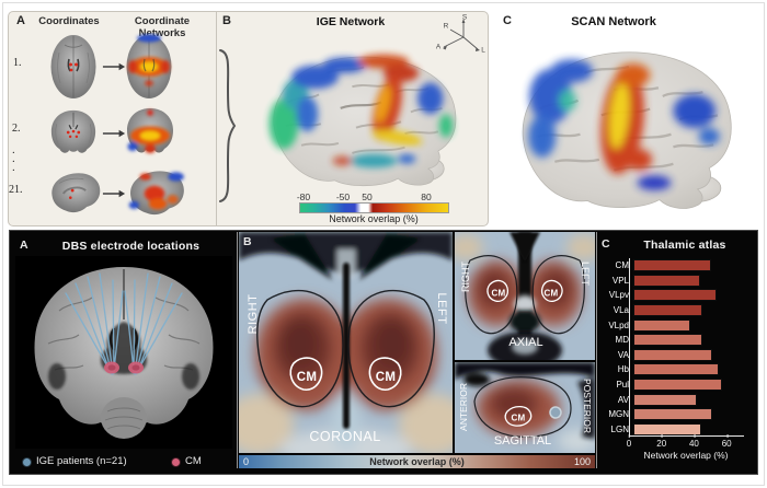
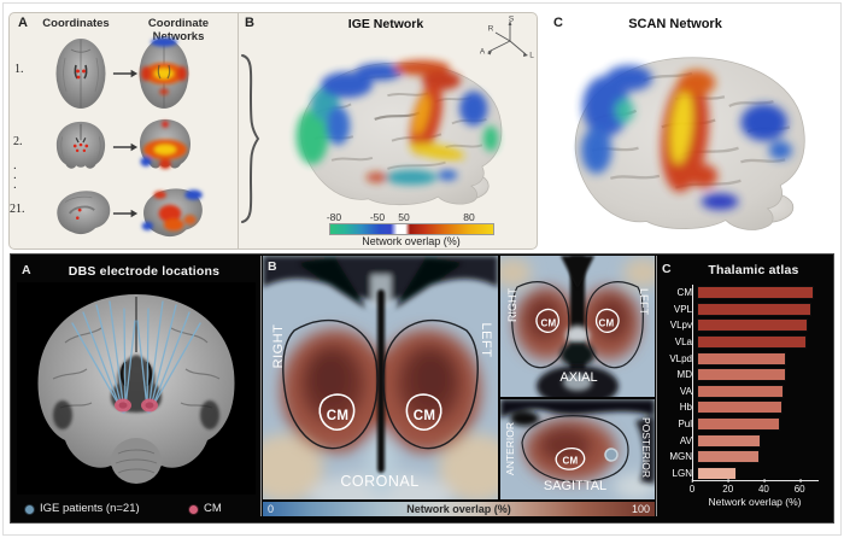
CM: 49 -> 67
VPL: 42 -> 66
VLpv: 53 -> 64
VLa: 44 -> 63
VLpd: 36 -> 51
MD: 44 -> 51
Hb: 54 -> 49
Pul: 56 -> 48
AV: 40 -> 37
MGN: 50 -> 36
LGN: 43 -> 23
